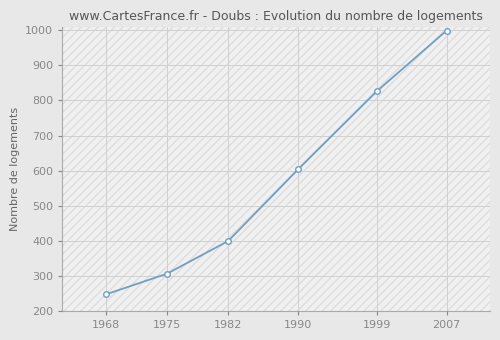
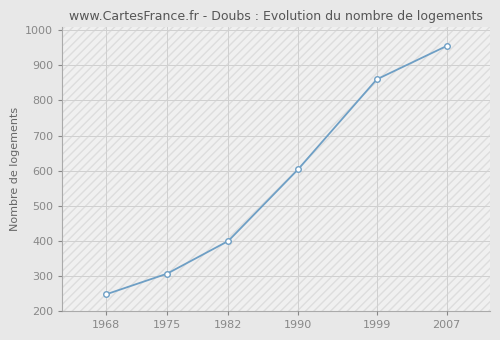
1999: 826 -> 860
2007: 999 -> 955
